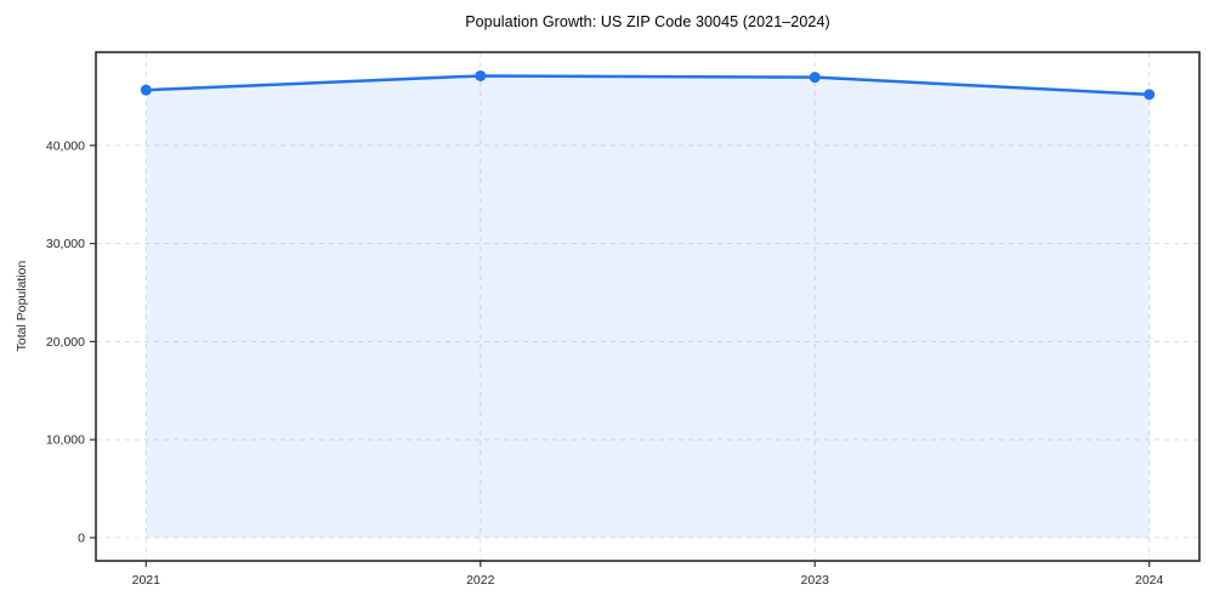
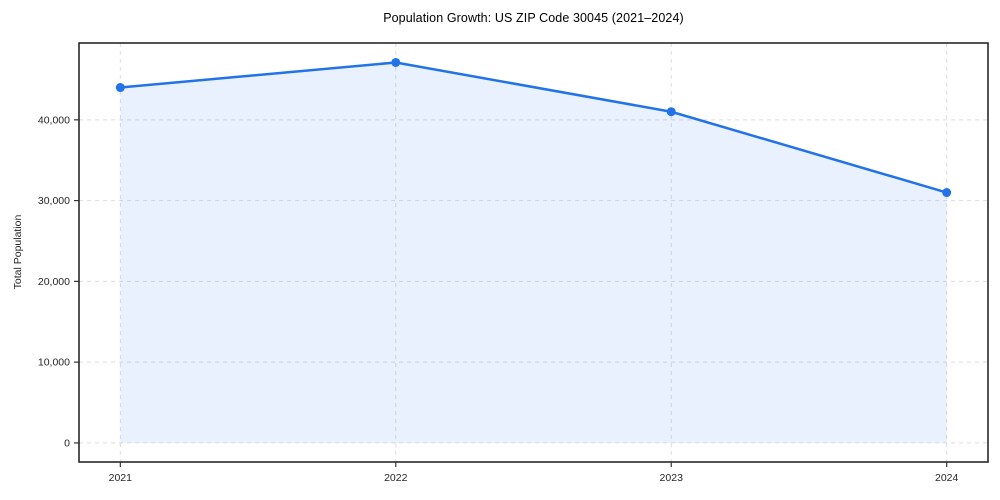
2021: 46000 -> 44000
2023: 47000 -> 41000
2024: 45000 -> 31000
